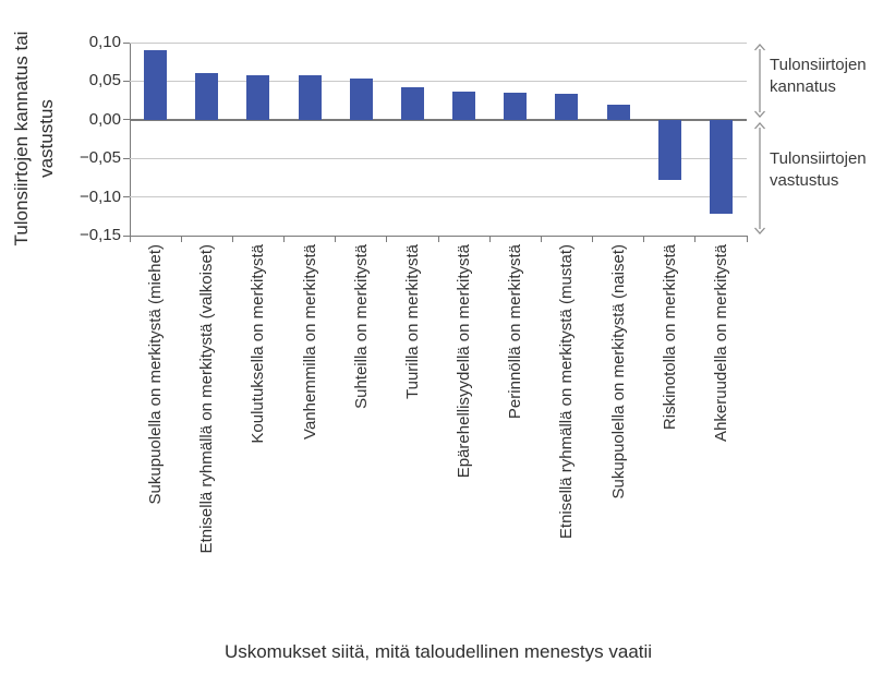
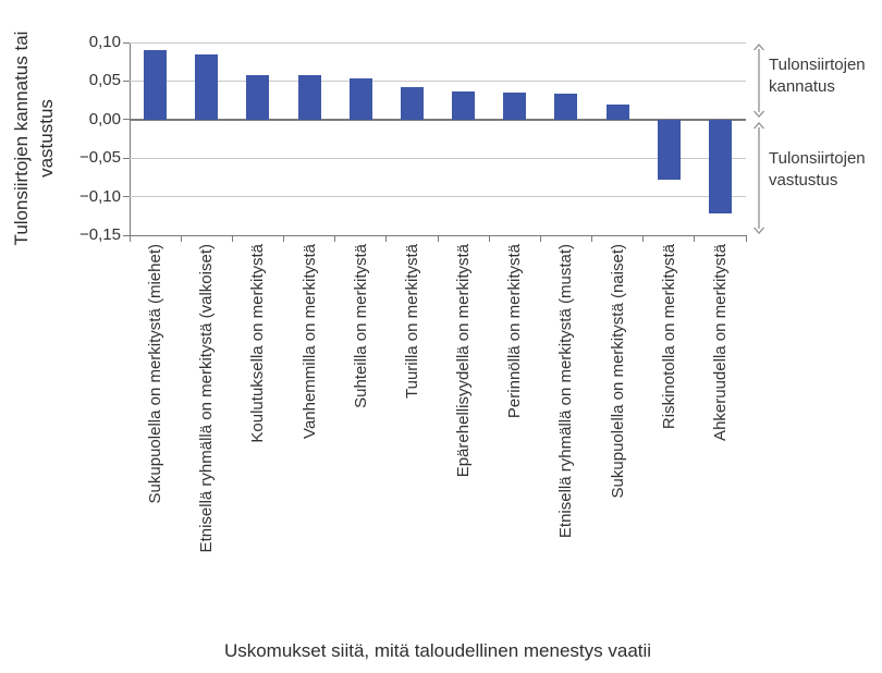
Etnisellä ryhmällä on merkitystä (valkoiset): 0,06 -> 0,09
